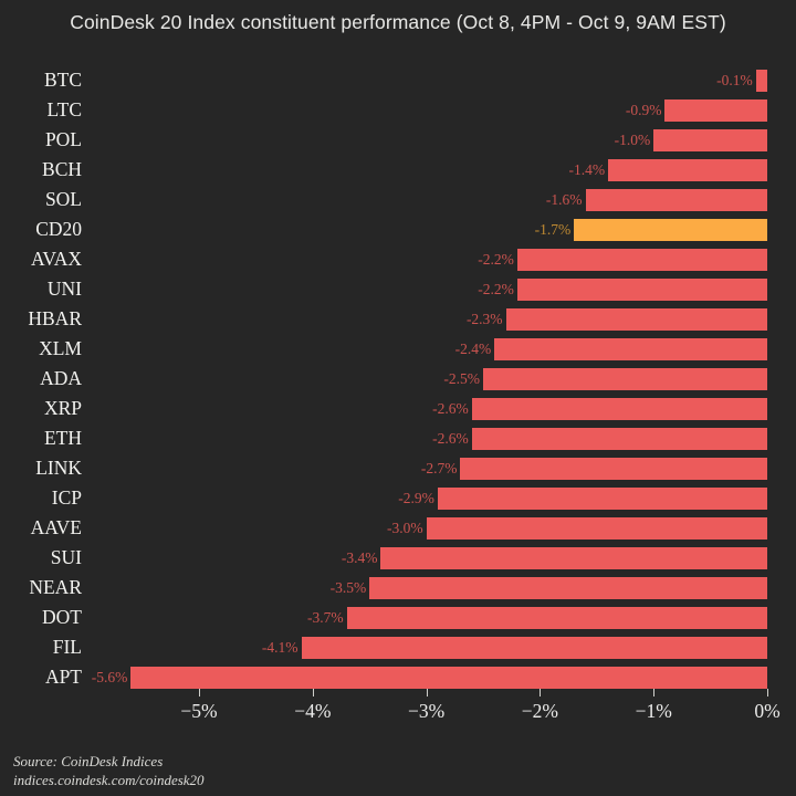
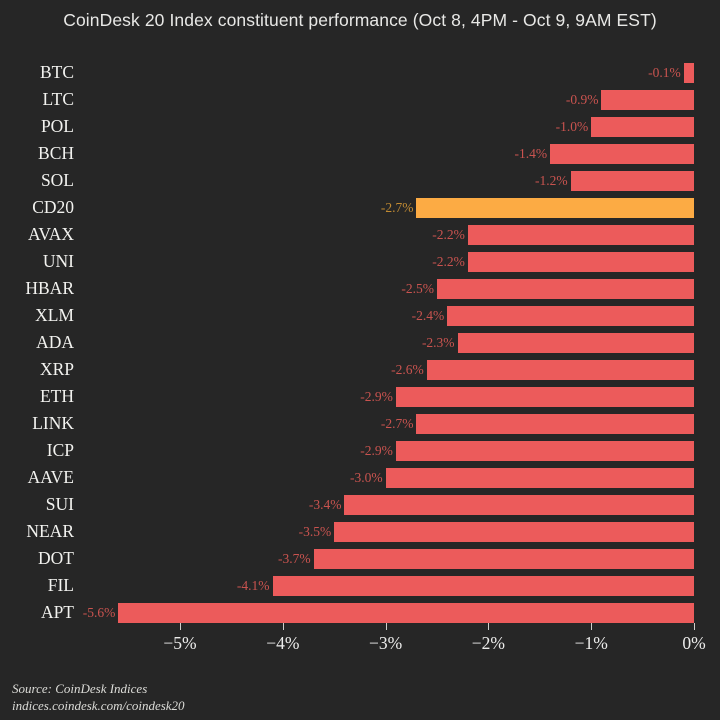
SOL: -1.6% -> -1.2%
CD20: -1.7% -> -2.7%
HBAR: -2.3% -> -2.5%
ADA: -2.5% -> -2.3%
ETH: -2.6% -> -2.9%
